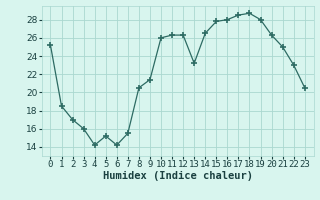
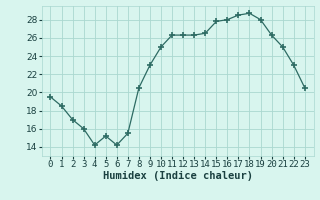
0: 25.2 -> 19.5
9: 21.4 -> 23.0
10: 26.0 -> 25.0
13: 23.2 -> 26.3
